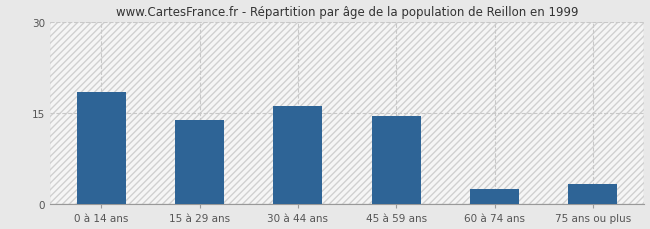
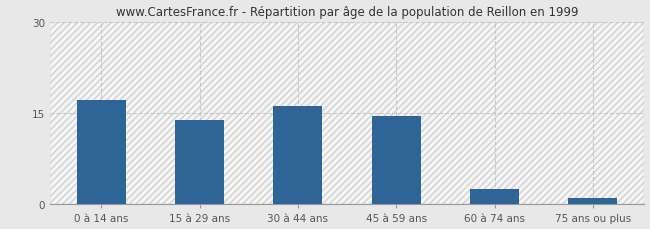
0 à 14 ans: 18.4 -> 17.2
75 ans ou plus: 3.4 -> 1.0
